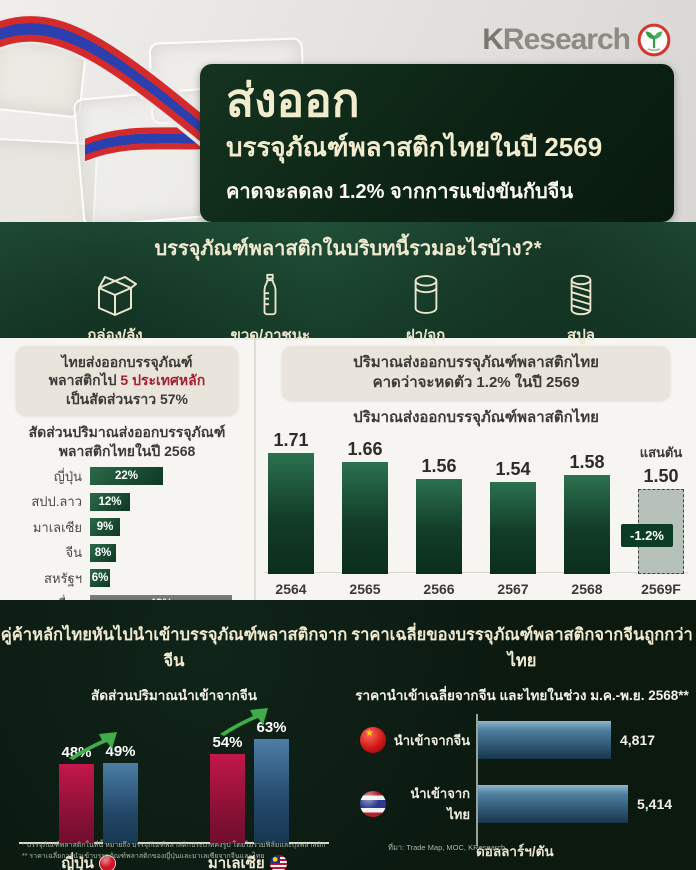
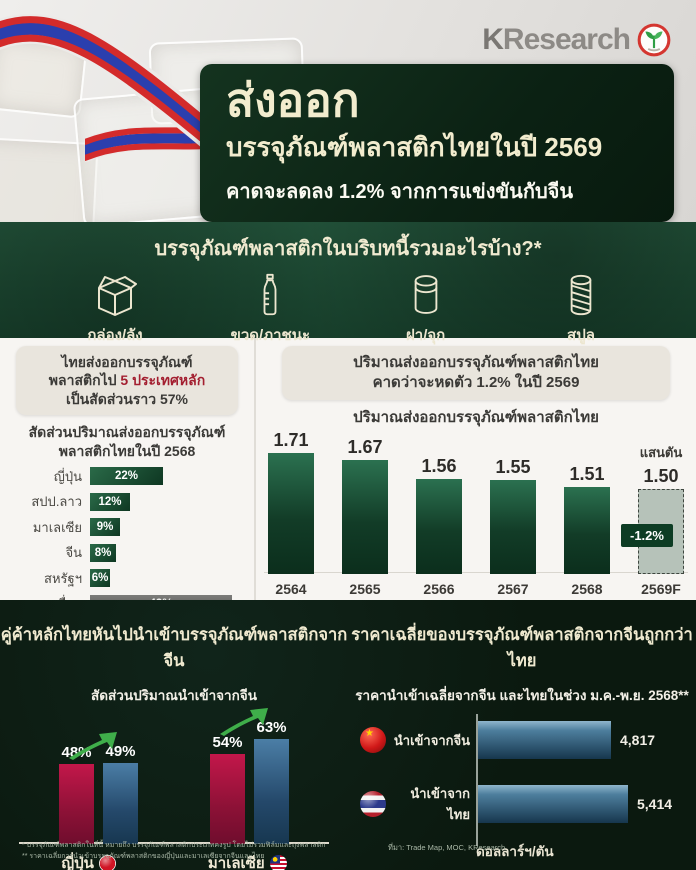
ปริมาณส่งออกบรรจุภัณฑ์พลาสติกไทย/2565: 1.66 -> 1.67
ปริมาณส่งออกบรรจุภัณฑ์พลาสติกไทย/2567: 1.54 -> 1.55
ปริมาณส่งออกบรรจุภัณฑ์พลาสติกไทย/2568: 1.58 -> 1.51
